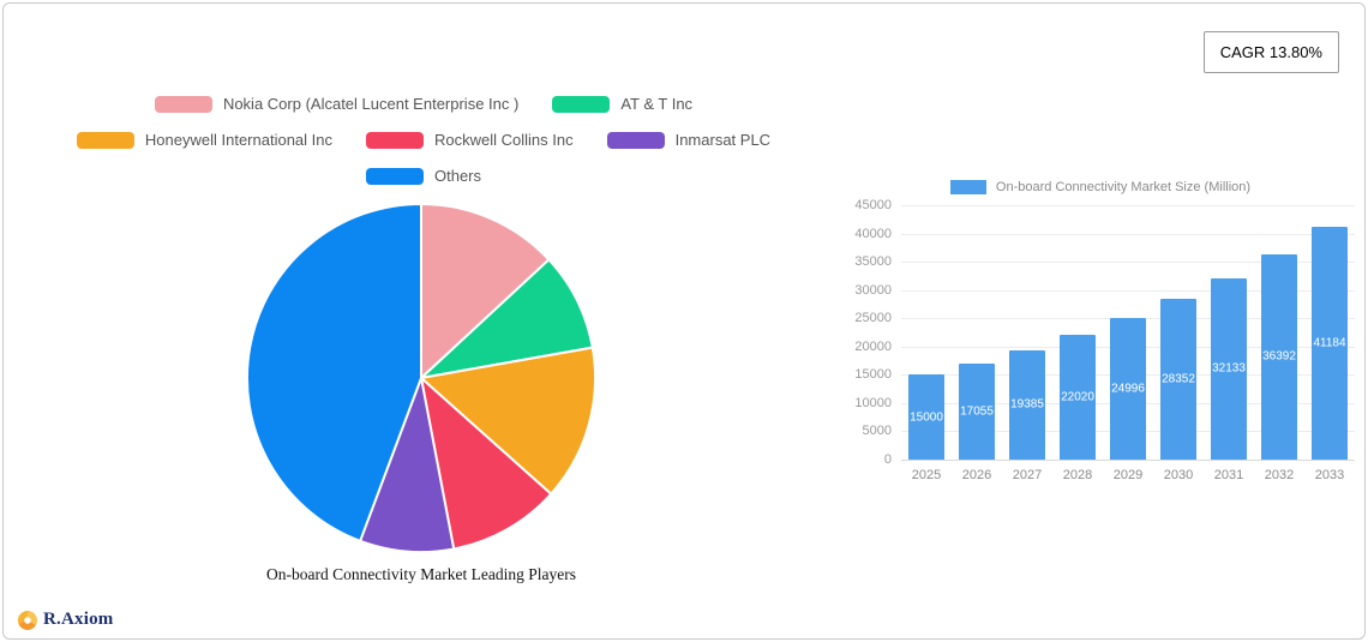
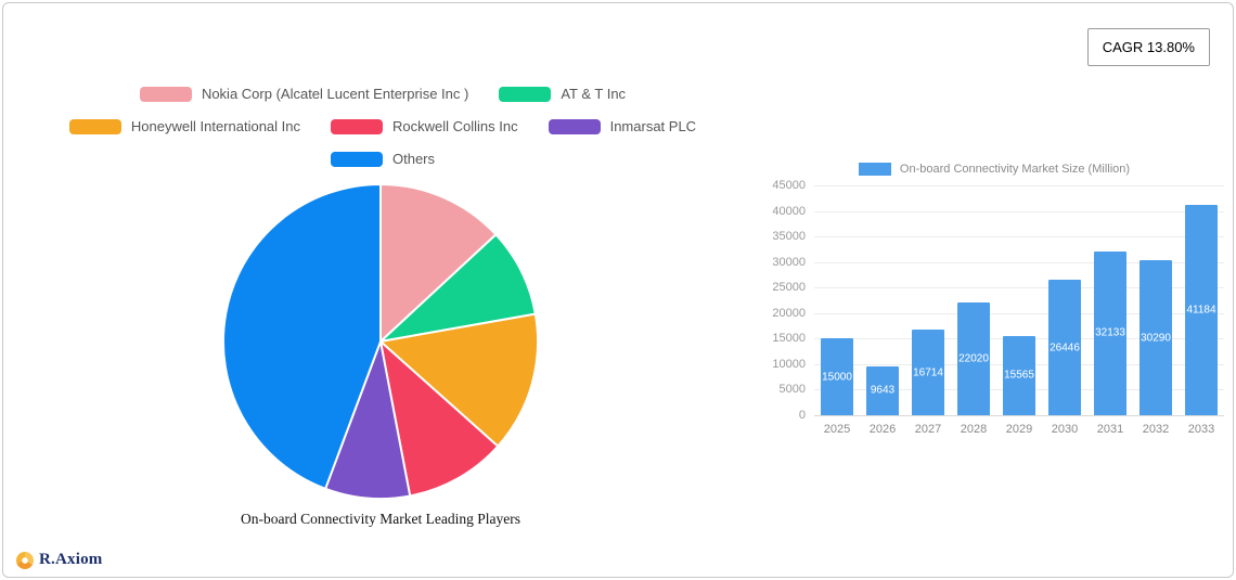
On-board Connectivity Market Size (Million)/2026: 17055 -> 9643
On-board Connectivity Market Size (Million)/2027: 19385 -> 16714
On-board Connectivity Market Size (Million)/2029: 24996 -> 15565
On-board Connectivity Market Size (Million)/2030: 28352 -> 26446
On-board Connectivity Market Size (Million)/2032: 36392 -> 30290
